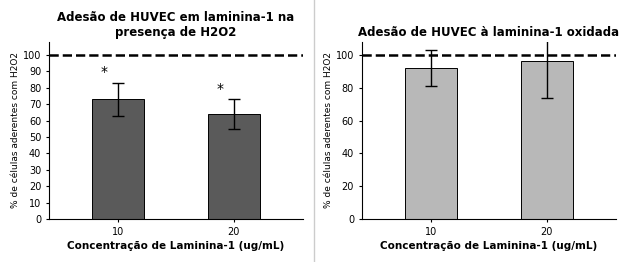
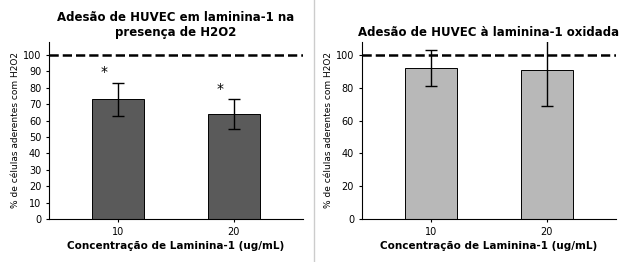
Adesão de HUVEC à laminina-1 oxidada/20: 96 -> 91
